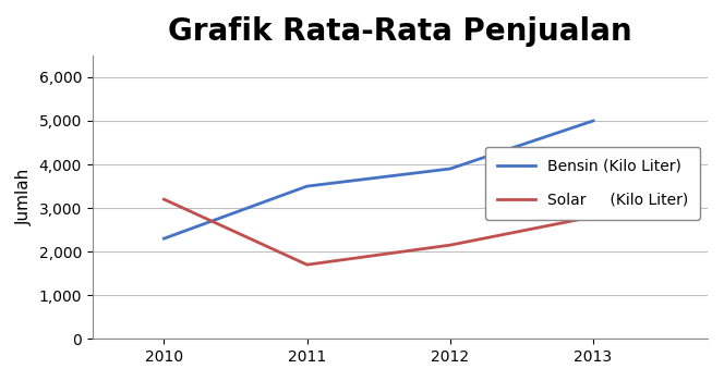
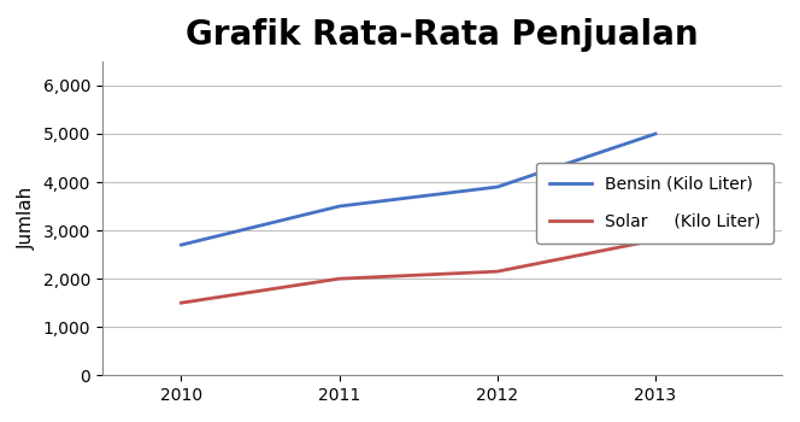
Bensin (Kilo Liter)/2010: 2,300 -> 2,700
Solar (Kilo Liter)/2010: 3,200 -> 1,500
Solar (Kilo Liter)/2011: 1,700 -> 2,000
